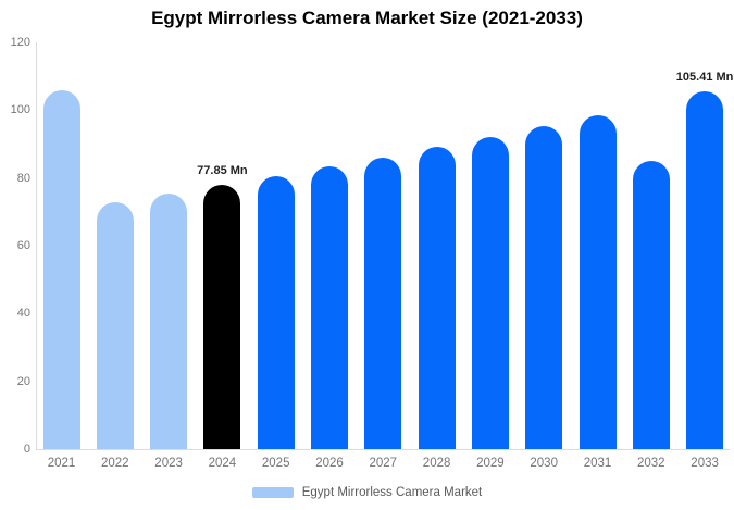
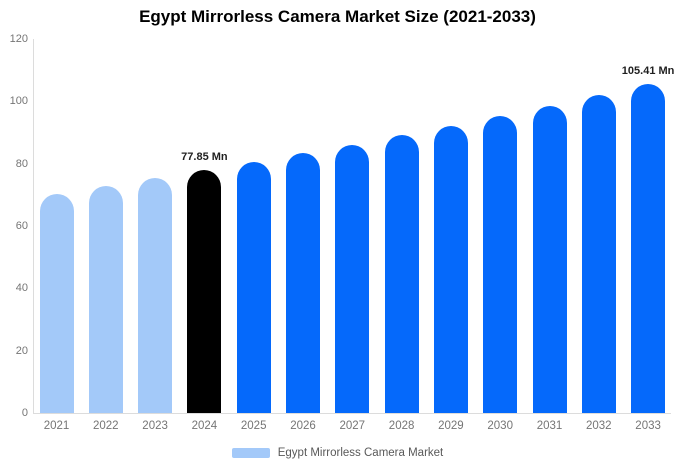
2021: 106 -> 70
2032: 85 -> 102
